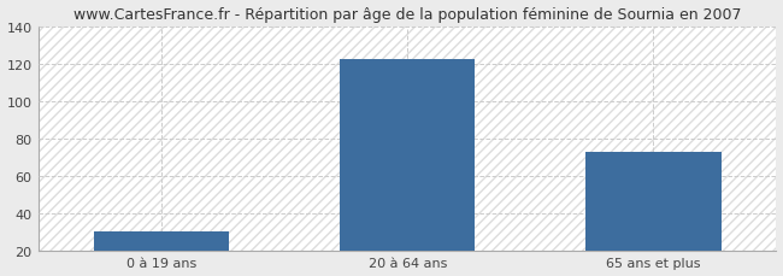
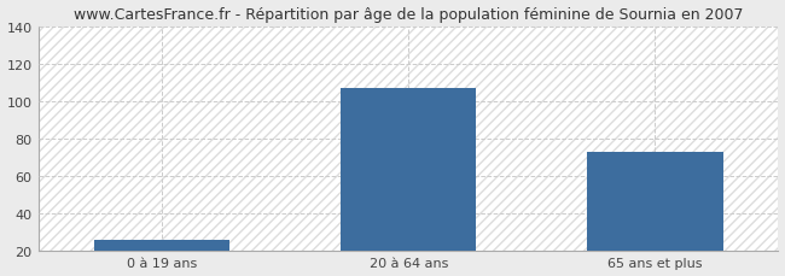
0 à 19 ans: 30 -> 26
20 à 64 ans: 122 -> 107
